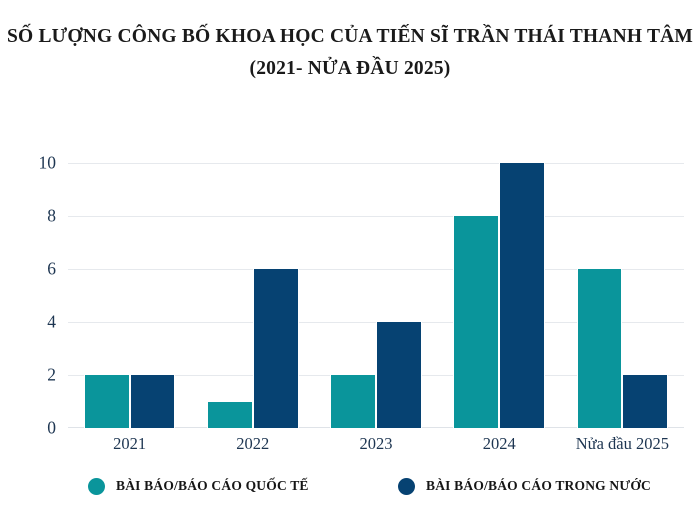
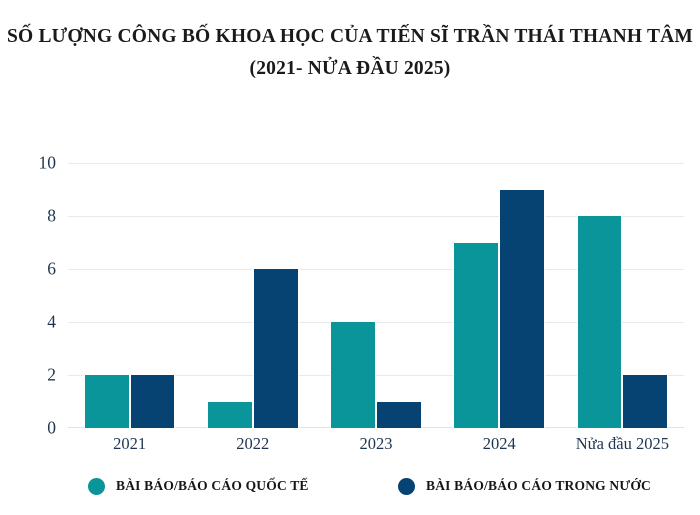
BÀI BÁO/BÁO CÁO QUỐC TẾ/2023: 2 -> 4
BÀI BÁO/BÁO CÁO TRONG NƯỚC/2023: 4 -> 1
BÀI BÁO/BÁO CÁO QUỐC TẾ/2024: 8 -> 7
BÀI BÁO/BÁO CÁO TRONG NƯỚC/2024: 10 -> 9
BÀI BÁO/BÁO CÁO QUỐC TẾ/Nửa đầu 2025: 6 -> 8
